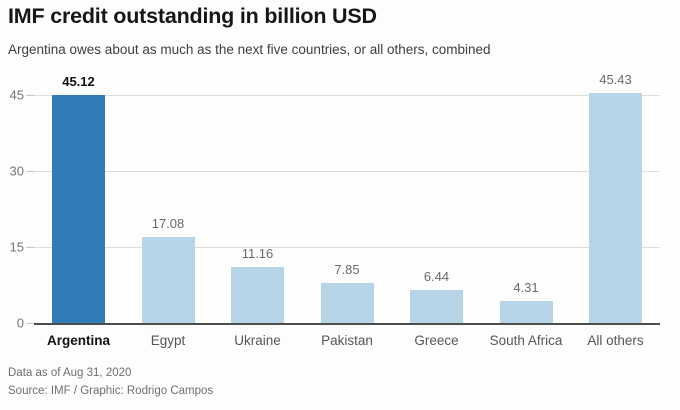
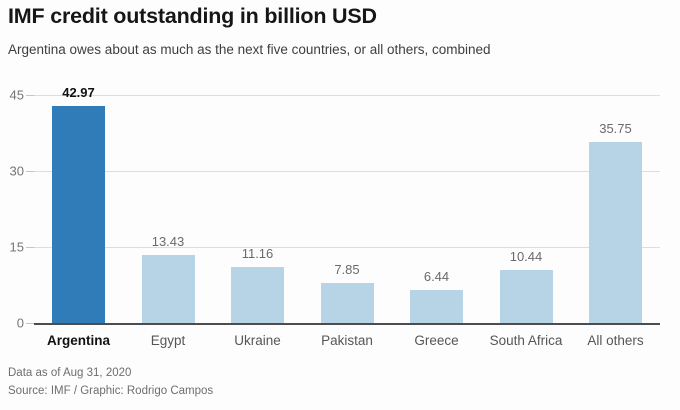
Argentina: 45.12 -> 42.97
Egypt: 17.08 -> 13.43
South Africa: 4.31 -> 10.44
All others: 45.43 -> 35.75
